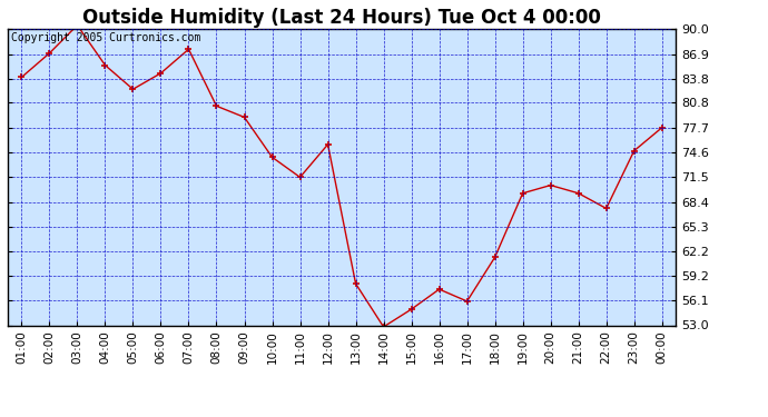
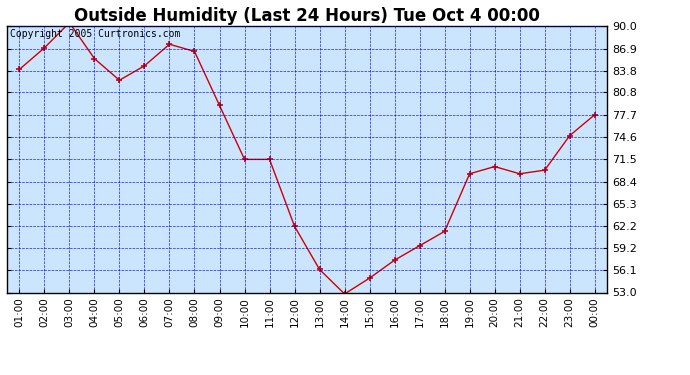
08:00: 80.4 -> 86.5
10:00: 74.0 -> 71.5
12:00: 75.6 -> 62.2
13:00: 58.2 -> 56.2
17:00: 56.0 -> 59.5
22:00: 67.6 -> 70.0
